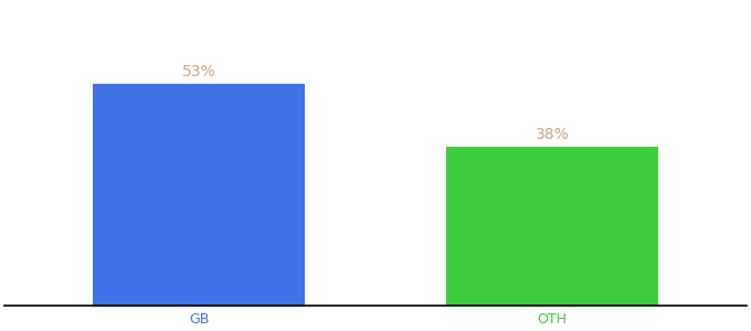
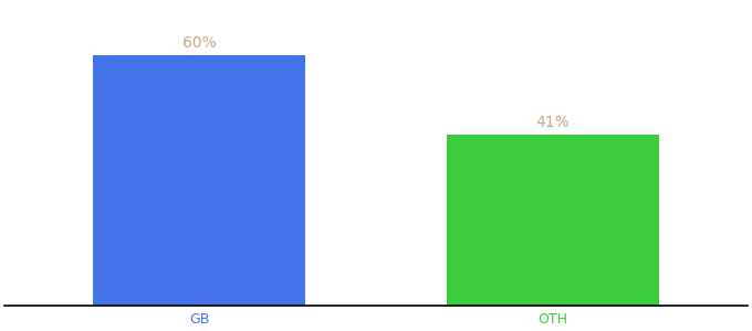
GB: 53% -> 60%
OTH: 38% -> 41%
